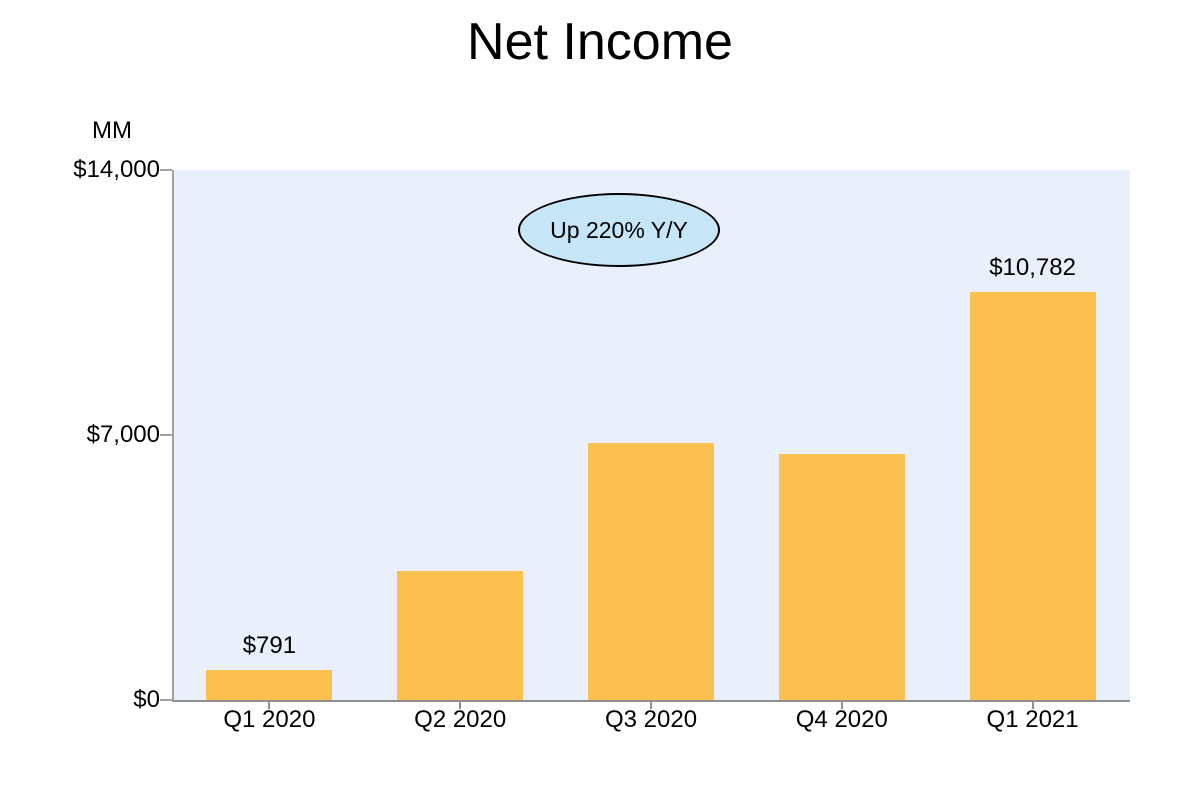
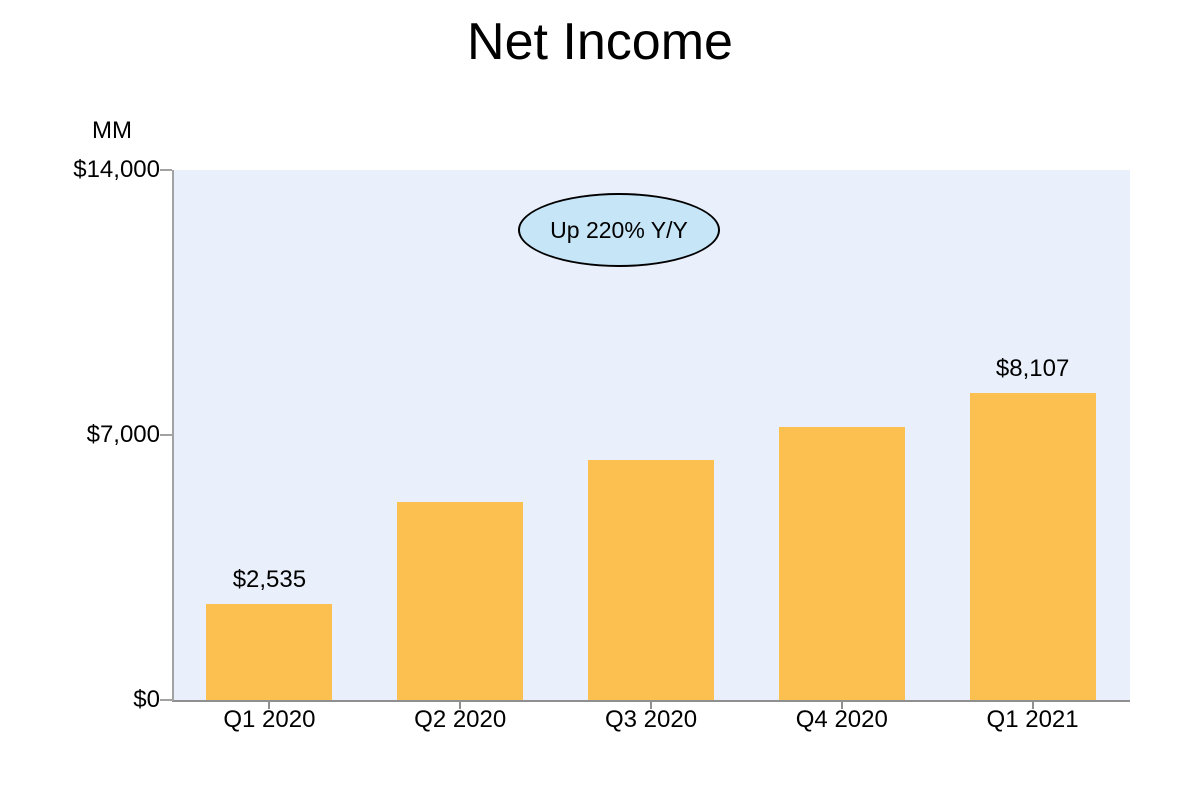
Q1 2020: $791 -> $2,535
Q2 2020: $3400 -> $5200
Q3 2020: $6800 -> $6300
Q4 2020: $6500 -> $7200
Q1 2021: $10,782 -> $8,107
